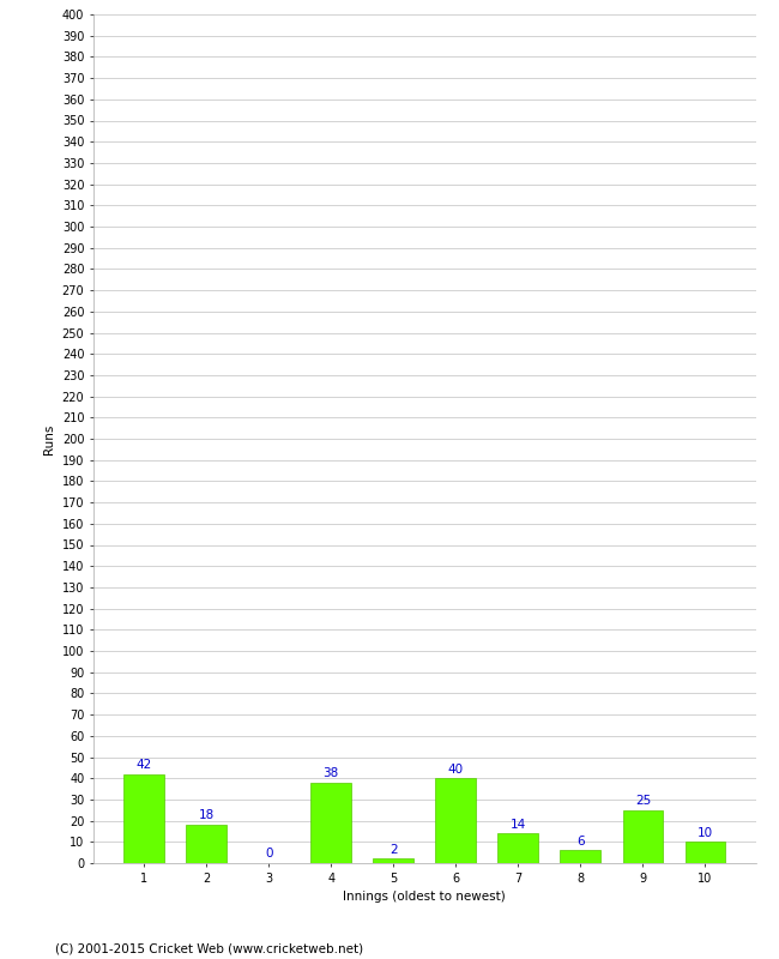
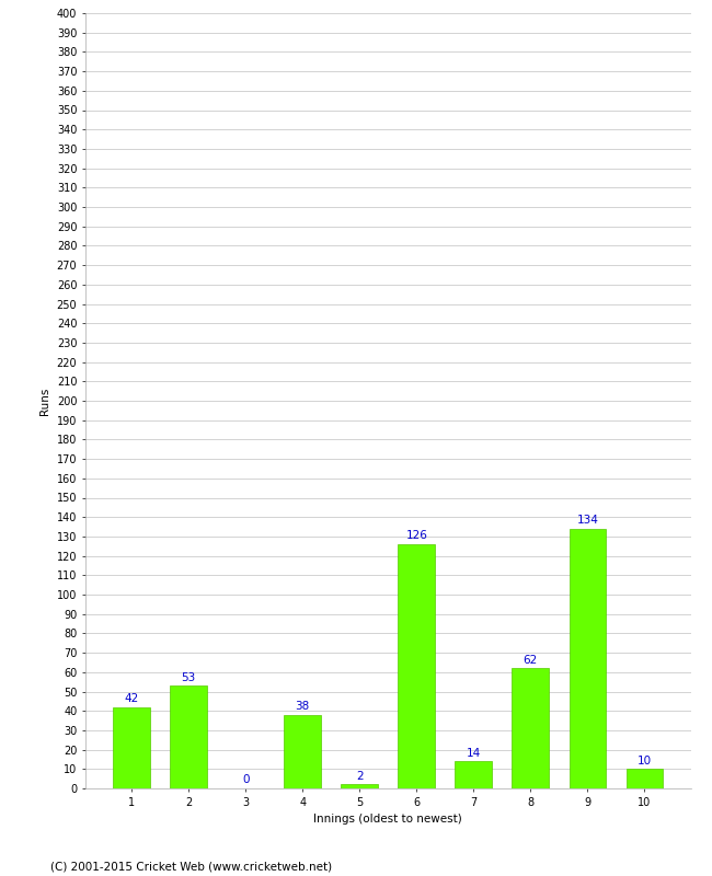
2: 18 -> 53
6: 40 -> 126
8: 6 -> 62
9: 25 -> 134
